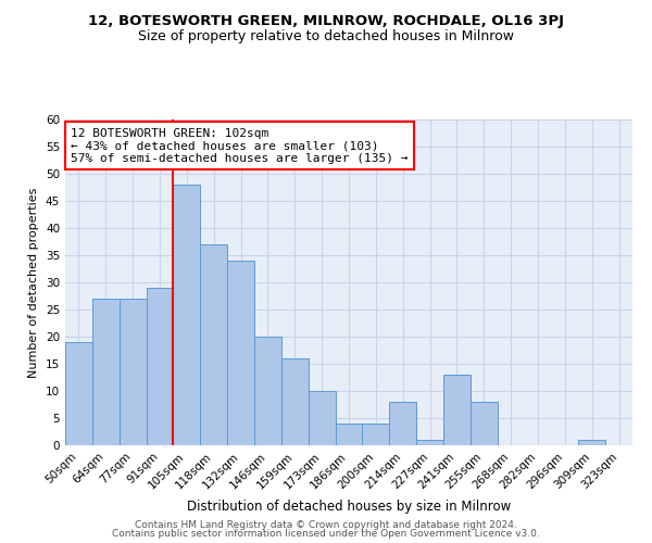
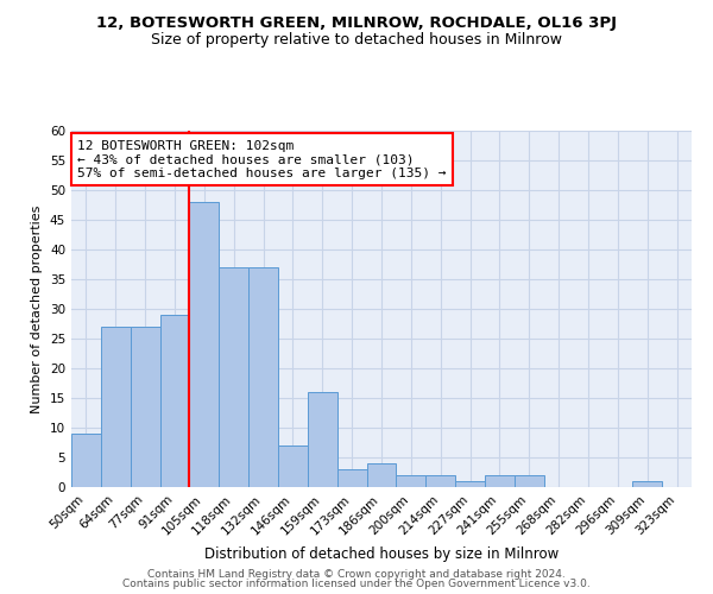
50sqm: 19 -> 9
132sqm: 34 -> 37
146sqm: 20 -> 7
173sqm: 10 -> 3
200sqm: 4 -> 2
214sqm: 8 -> 2
241sqm: 13 -> 2
255sqm: 8 -> 2
